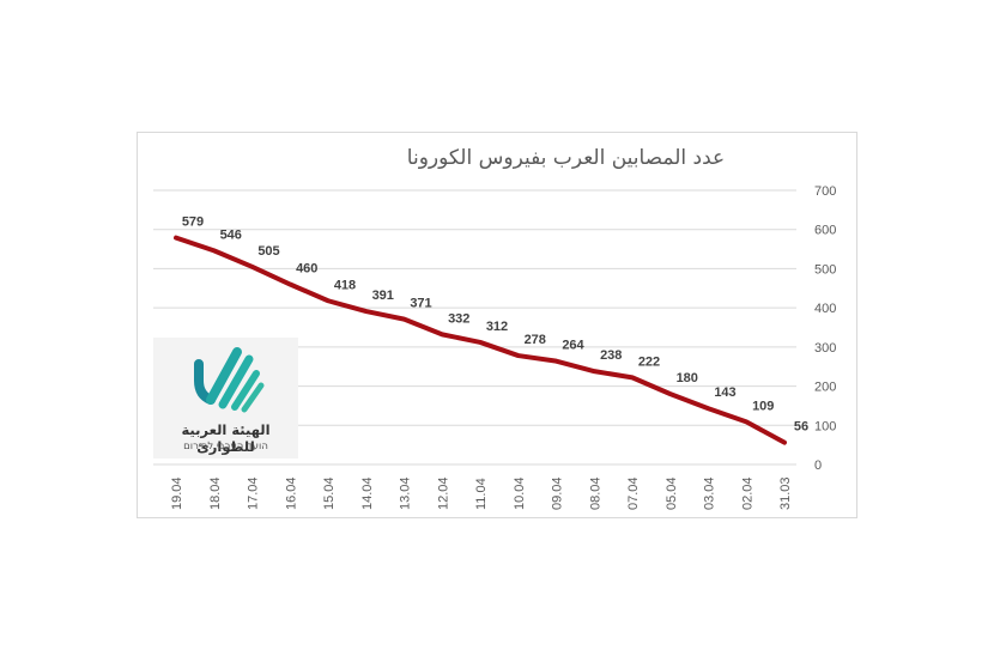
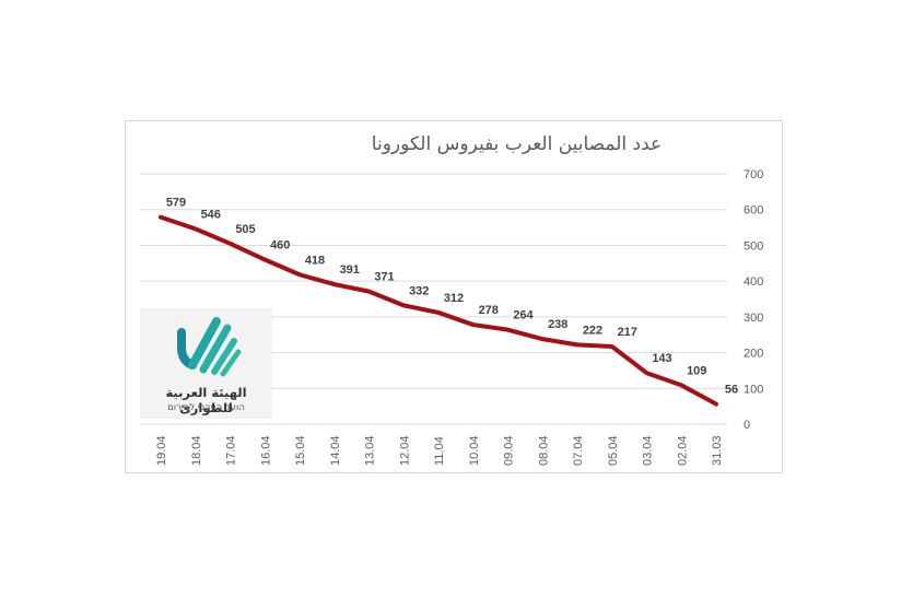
05.04: 180 -> 217
